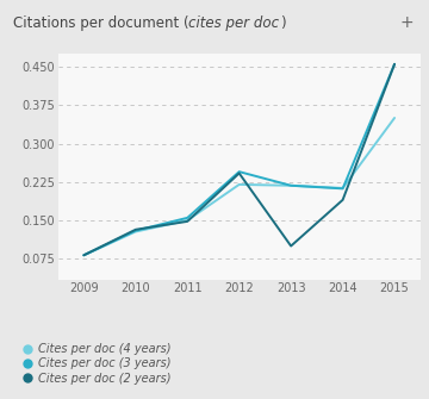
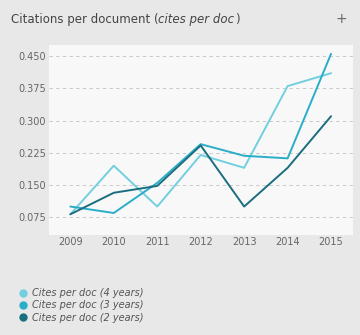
Cites per doc (3 years)/2009: 0.082 -> 0.100
Cites per doc (4 years)/2010: 0.128 -> 0.195
Cites per doc (3 years)/2010: 0.130 -> 0.085
Cites per doc (4 years)/2011: 0.150 -> 0.100
Cites per doc (4 years)/2013: 0.218 -> 0.190
Cites per doc (4 years)/2014: 0.213 -> 0.380
Cites per doc (4 years)/2015: 0.350 -> 0.410
Cites per doc (2 years)/2015: 0.455 -> 0.310
